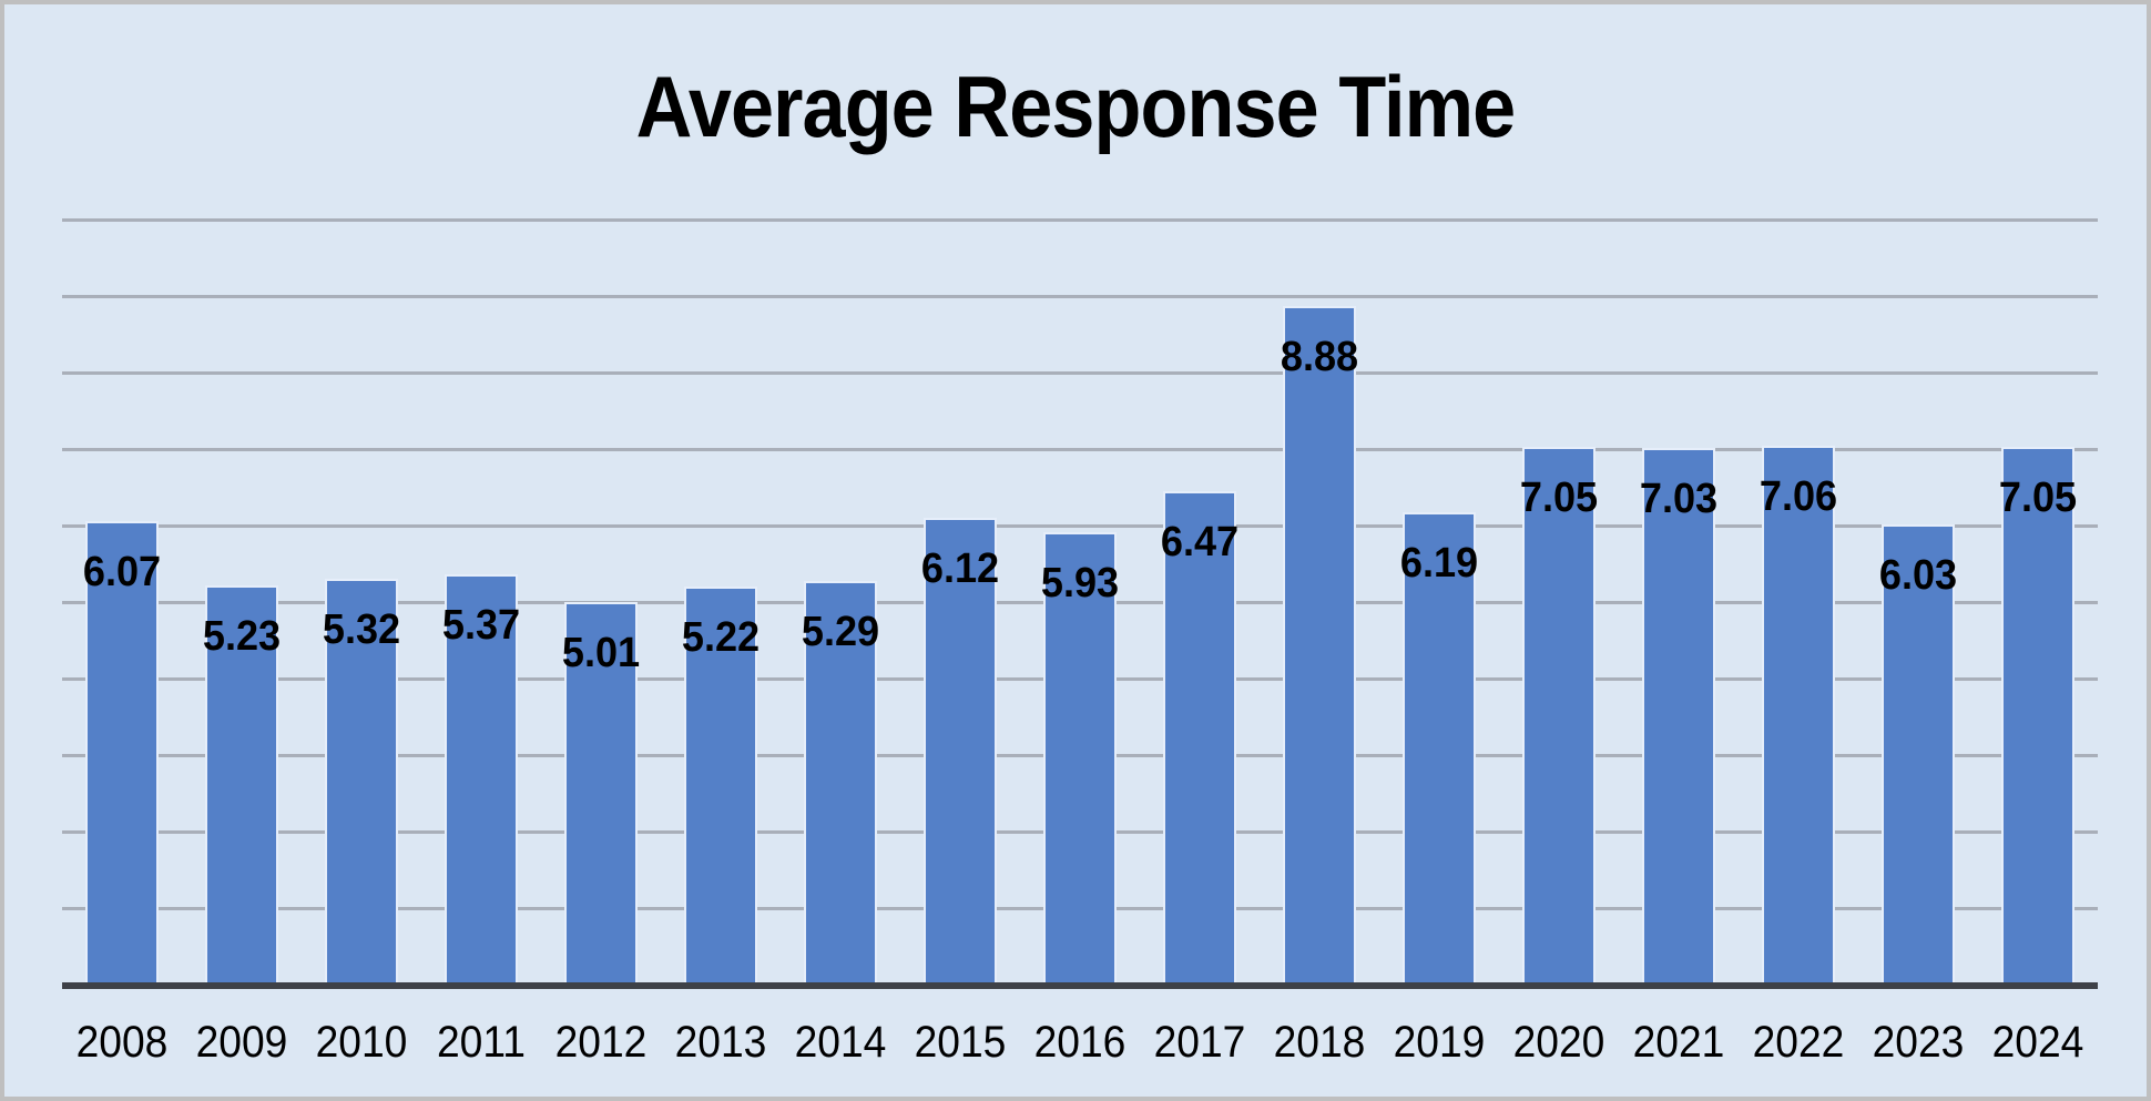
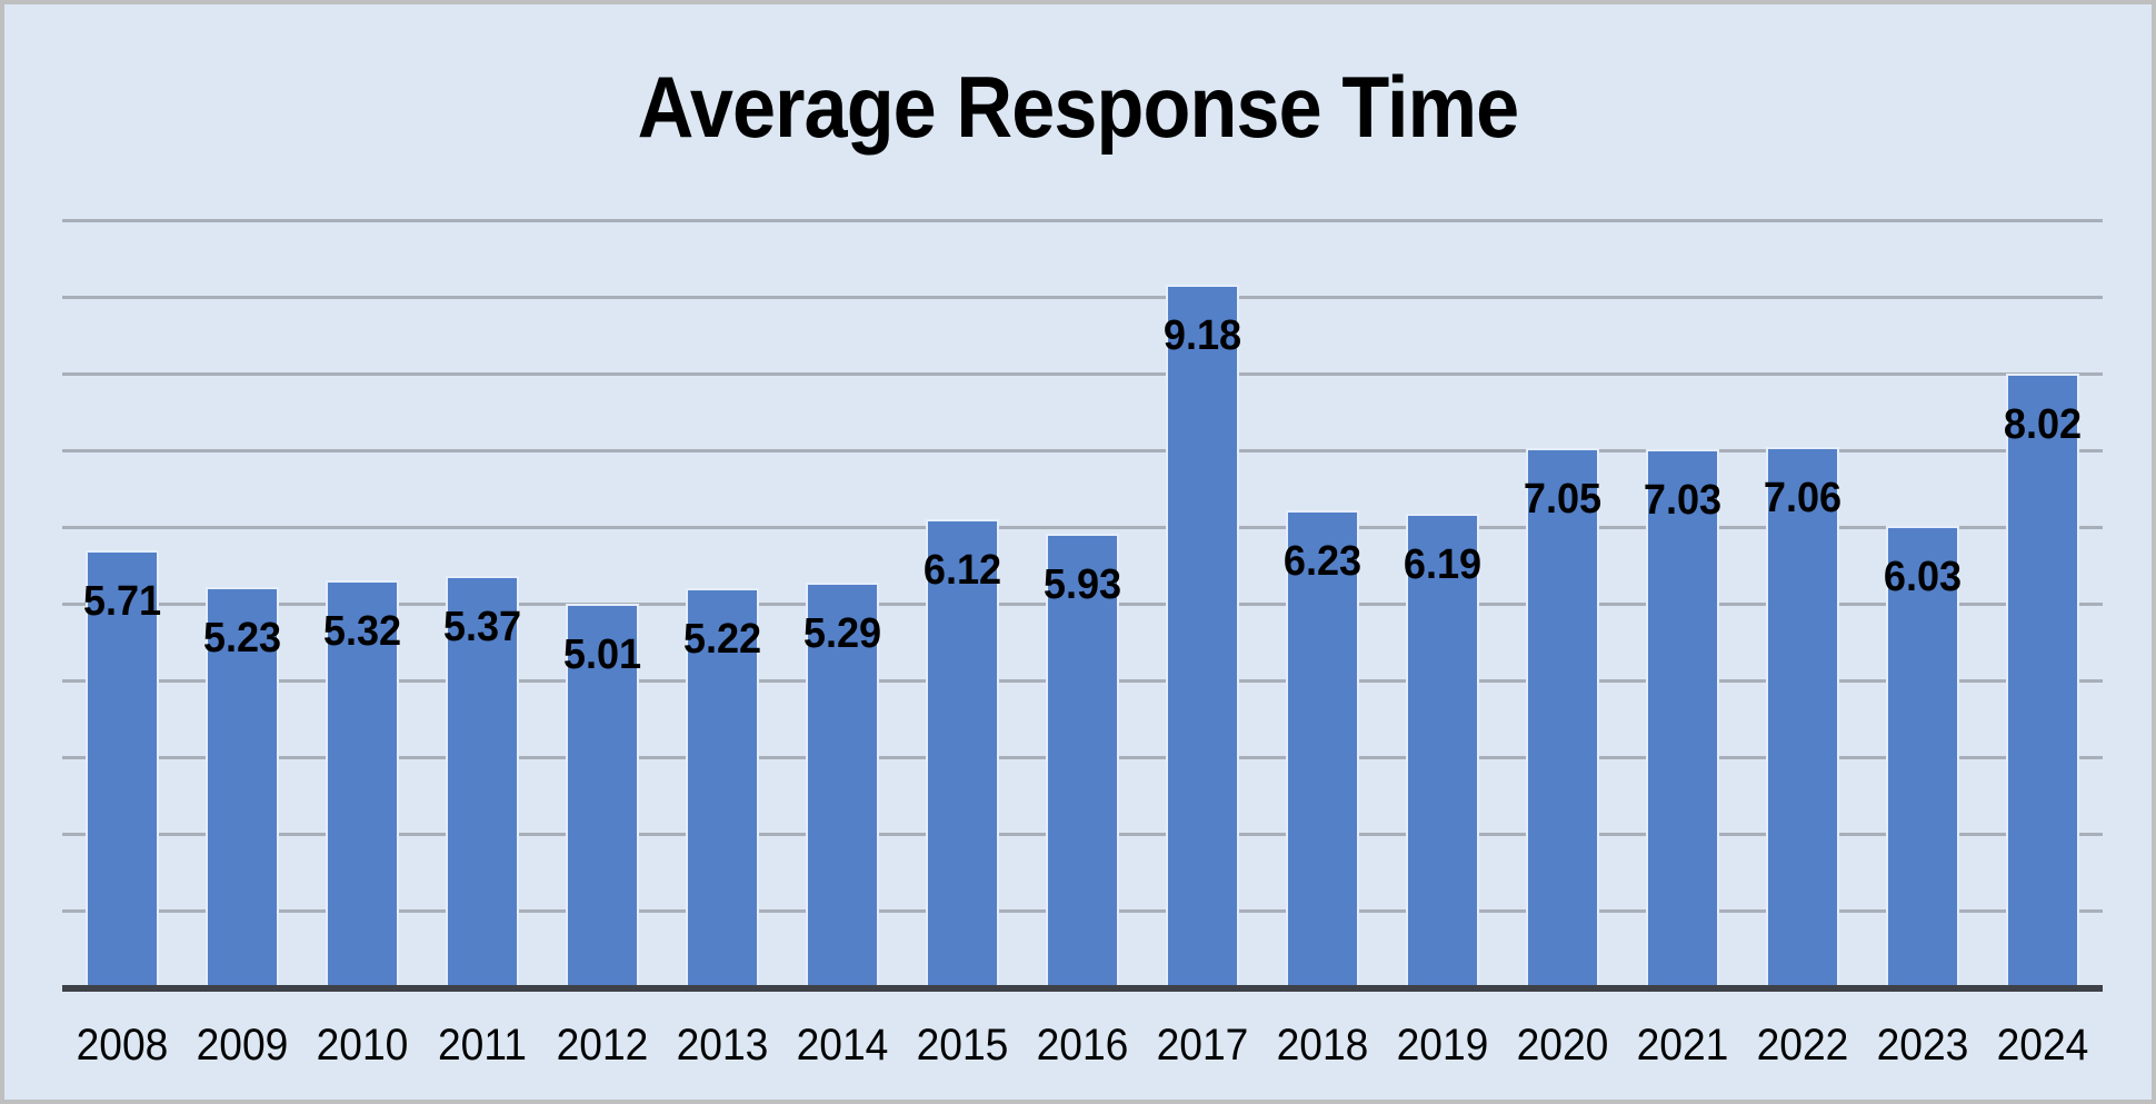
2008: 6.07 -> 5.71
2017: 6.47 -> 9.18
2018: 8.88 -> 6.23
2024: 7.05 -> 8.02
